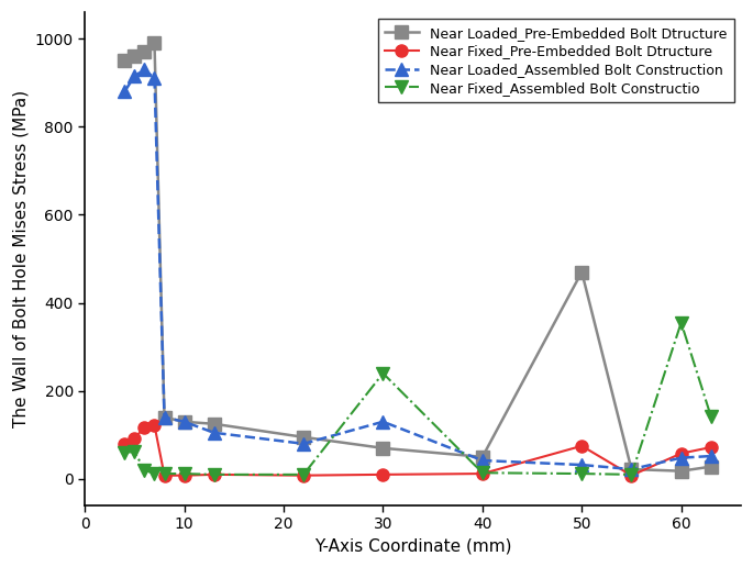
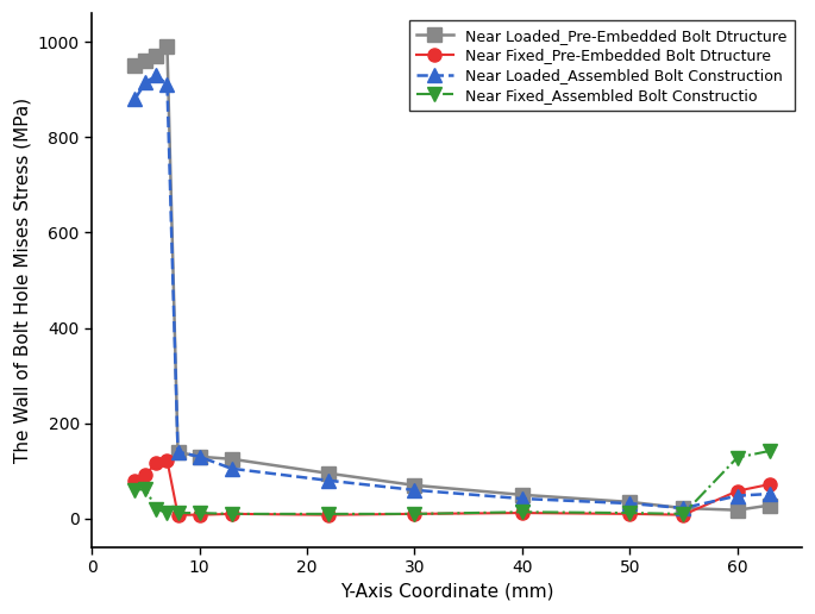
Near Loaded_Assembled Bolt Construction/30: 130 -> 60
Near Fixed_Assembled Bolt Constructio/30: 240 -> 10
Near Loaded_Pre-Embedded Bolt Dtructure/50: 470 -> 35
Near Fixed_Pre-Embedded Bolt Dtructure/50: 75 -> 10
Near Fixed_Assembled Bolt Constructio/60: 355 -> 128
